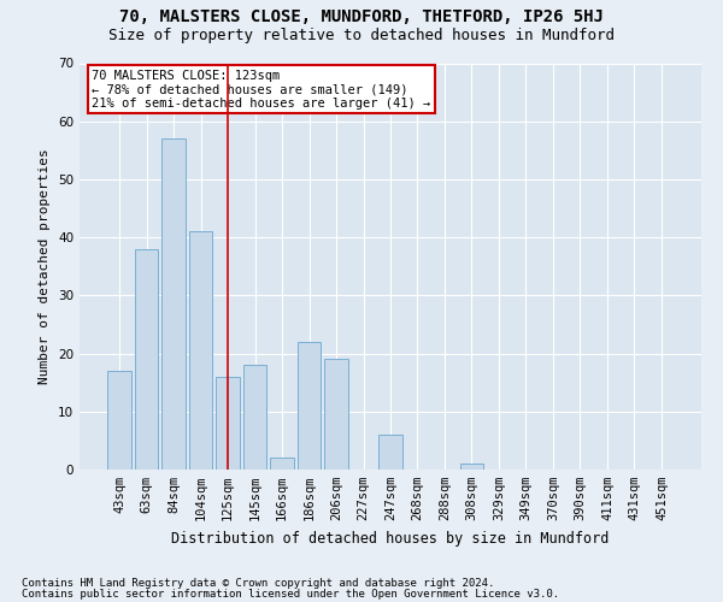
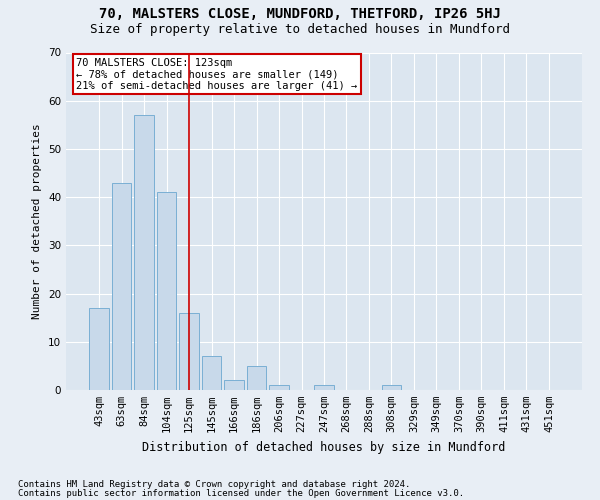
63sqm: 38 -> 43
145sqm: 18 -> 7
186sqm: 22 -> 5
206sqm: 19 -> 1
247sqm: 6 -> 1
